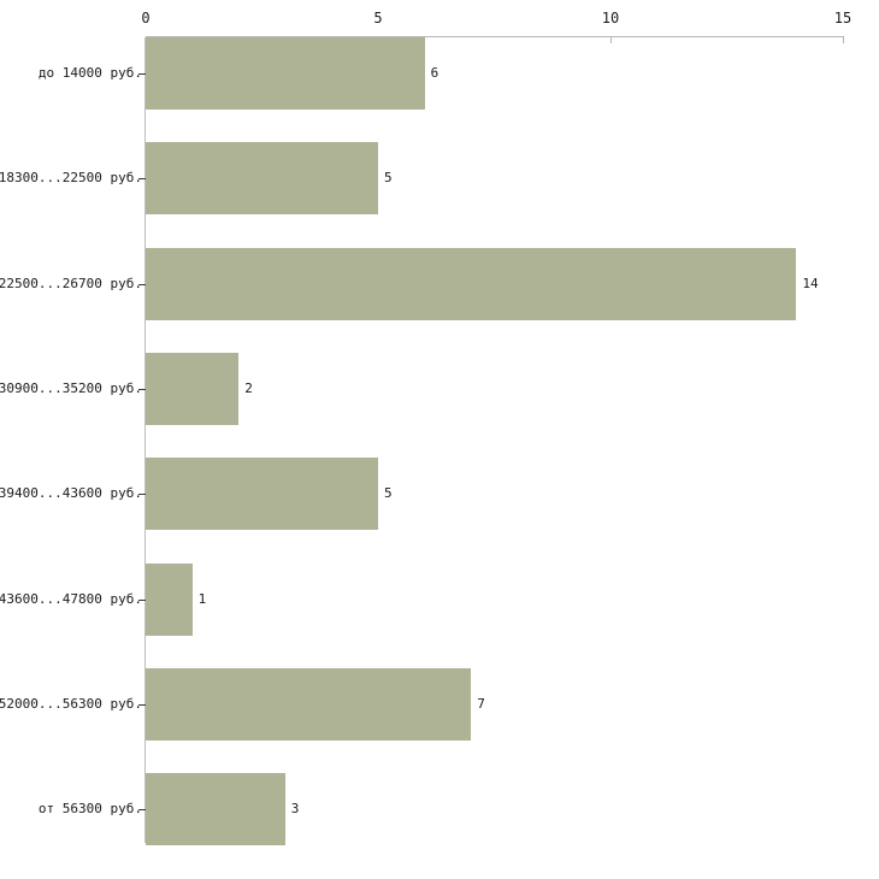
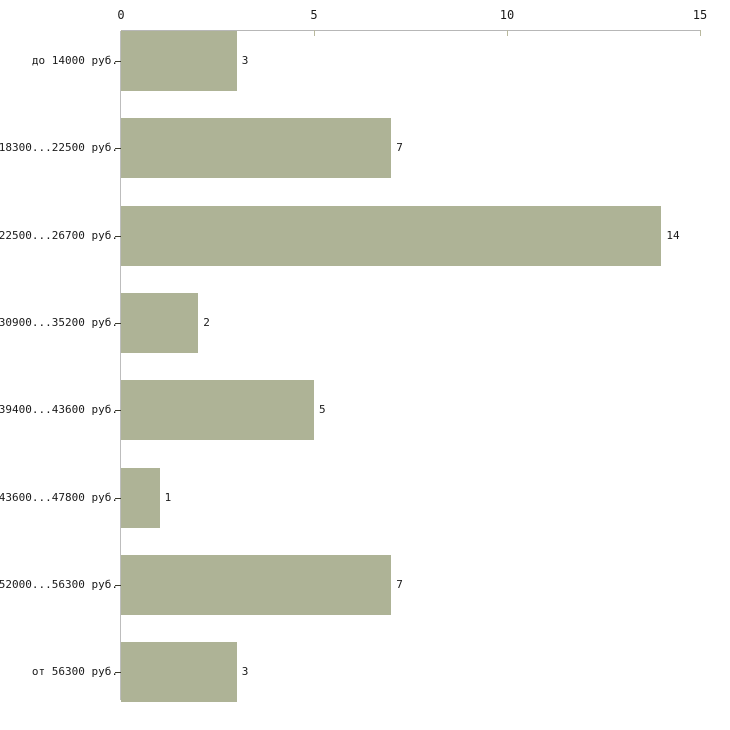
до 14000 руб.: 6 -> 3
18300...22500 руб.: 5 -> 7
